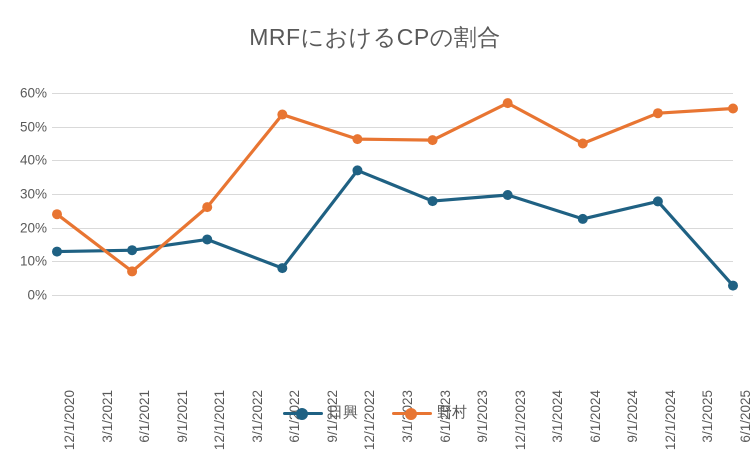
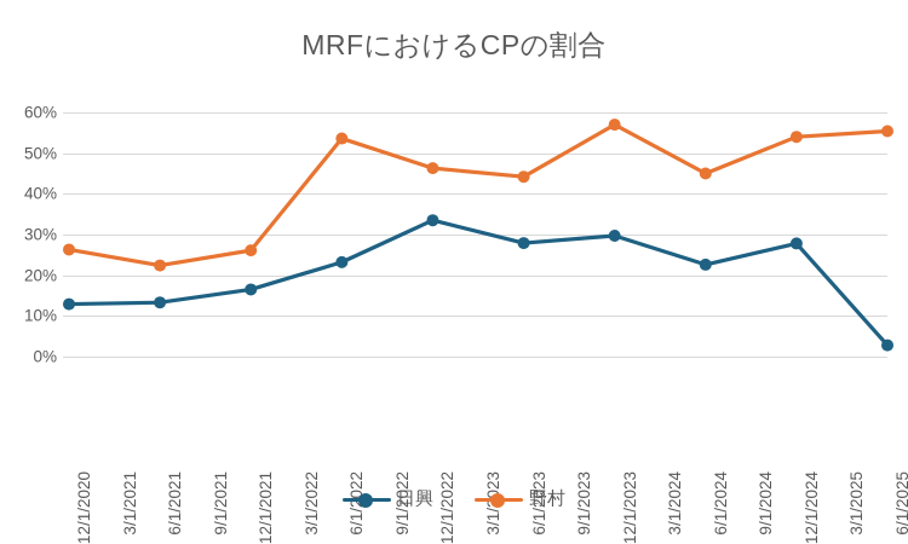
野村/12/1/2020: 24% -> 26%
野村/6/1/2021: 7% -> 22%
日興/6/1/2022: 8% -> 23%
日興/12/1/2022: 37% -> 34%
野村/6/1/2023: 46% -> 44%
